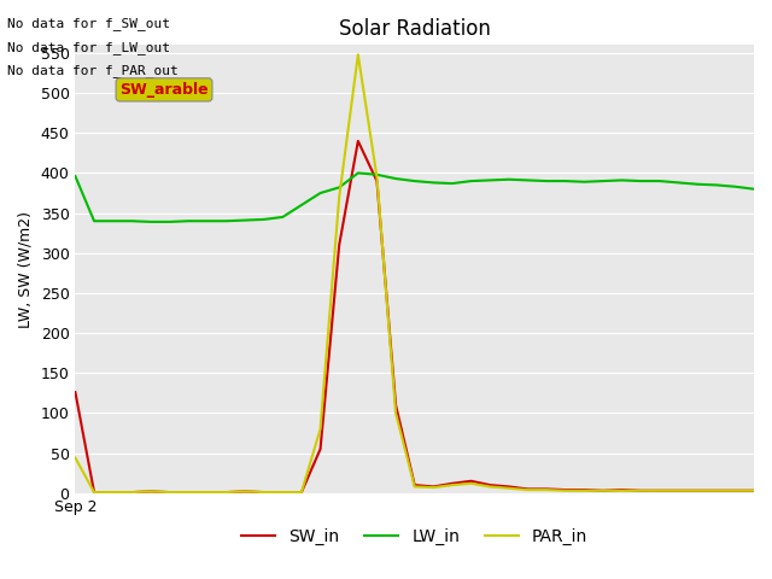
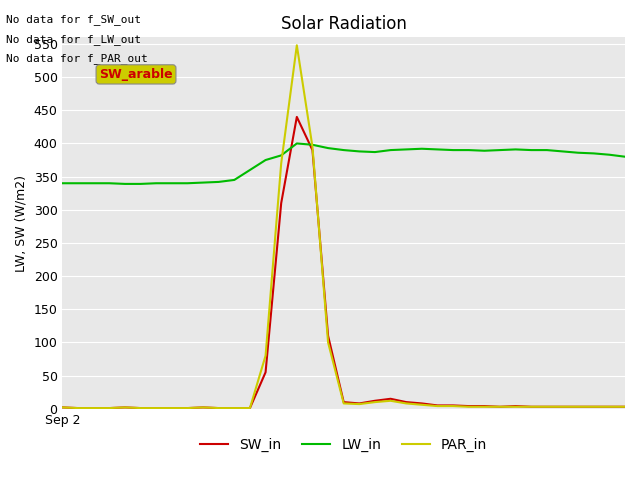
SW_in/Sep 2: 126 -> 2
LW_in/Sep 2: 396 -> 340
PAR_in/Sep 2: 44 -> 2
